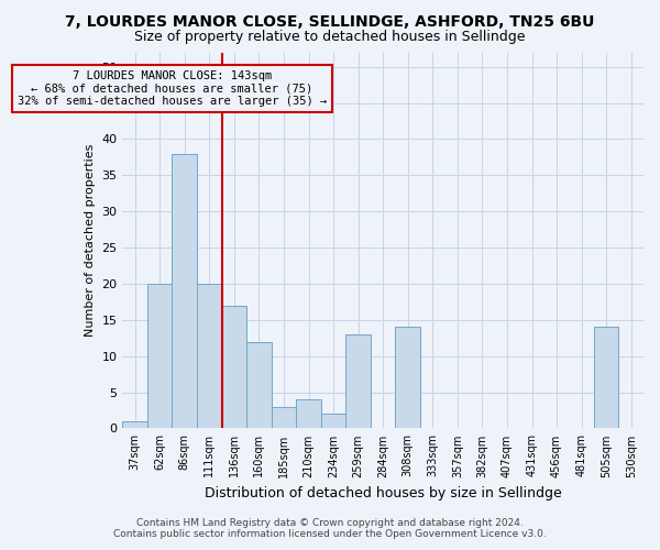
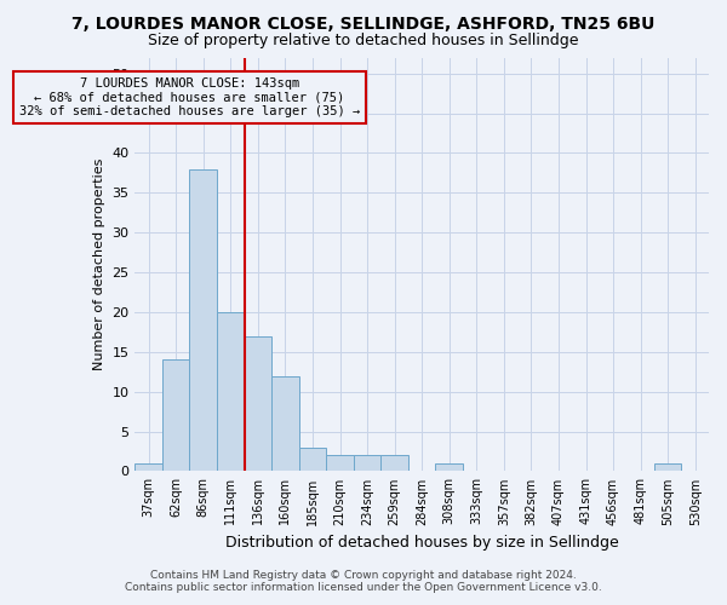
62sqm: 20 -> 14
210sqm: 4 -> 2
259sqm: 13 -> 2
308sqm: 14 -> 1
505sqm: 14 -> 1
